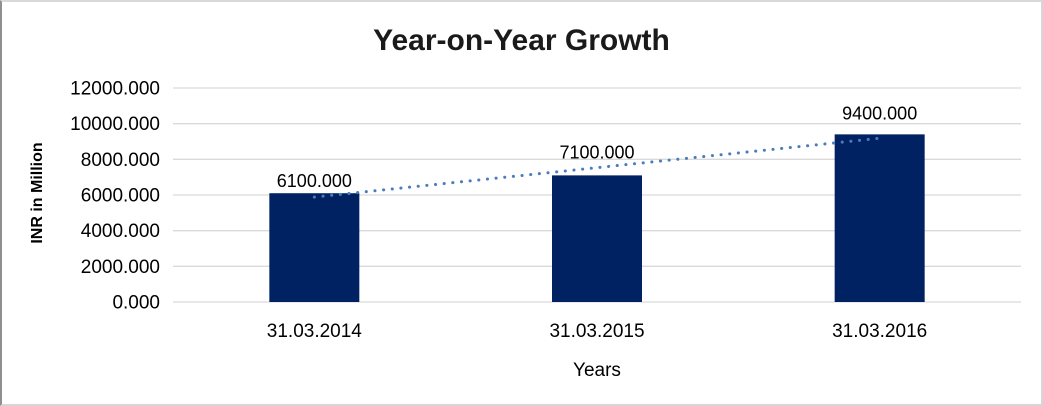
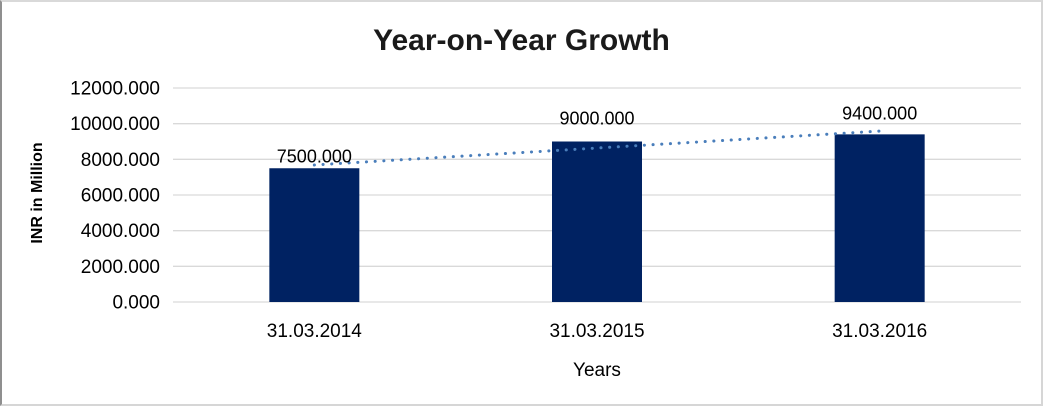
31.03.2014: 6100.000 -> 7500.000
31.03.2015: 7100.000 -> 9000.000
